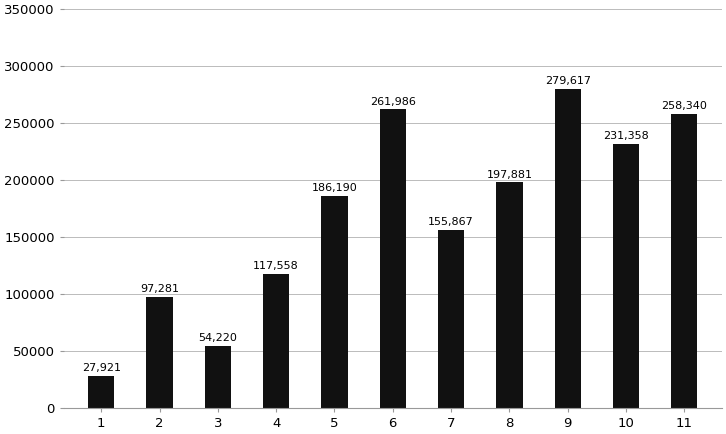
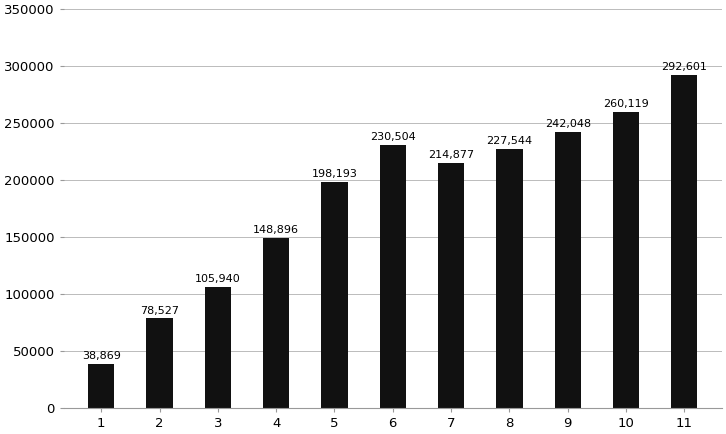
1: 27,921 -> 38,869
2: 97,281 -> 78,527
3: 54,220 -> 105,940
4: 117,558 -> 148,896
5: 186,190 -> 198,193
6: 261,986 -> 230,504
7: 155,867 -> 214,877
8: 197,881 -> 227,544
9: 279,617 -> 242,048
10: 231,358 -> 260,119
11: 258,340 -> 292,601
